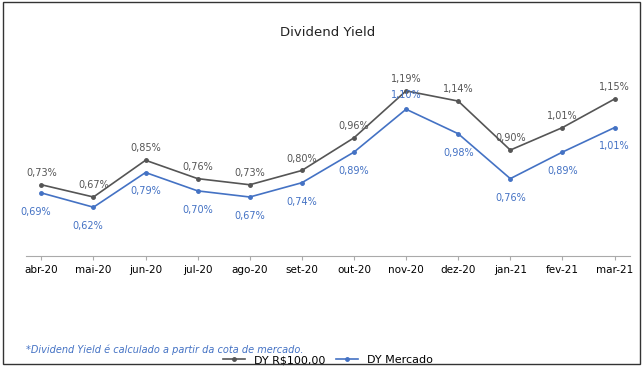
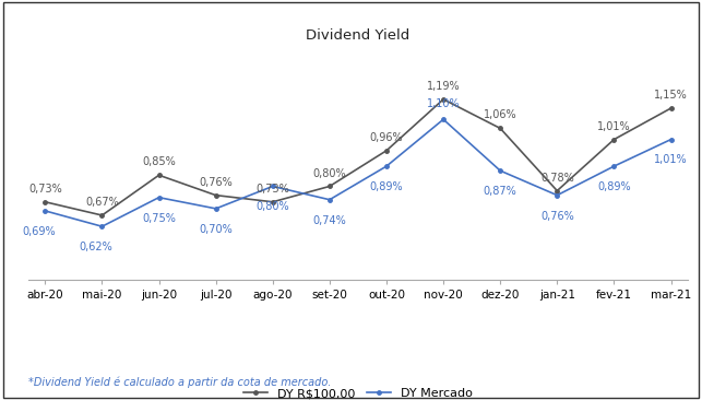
DY Mercado/jun-20: 0,79% -> 0,75%
DY Mercado/ago-20: 0,67% -> 0,80%
DY R$100,00/dez-20: 1,14% -> 1,06%
DY Mercado/dez-20: 0,98% -> 0,87%
DY R$100,00/jan-21: 0,90% -> 0,78%
